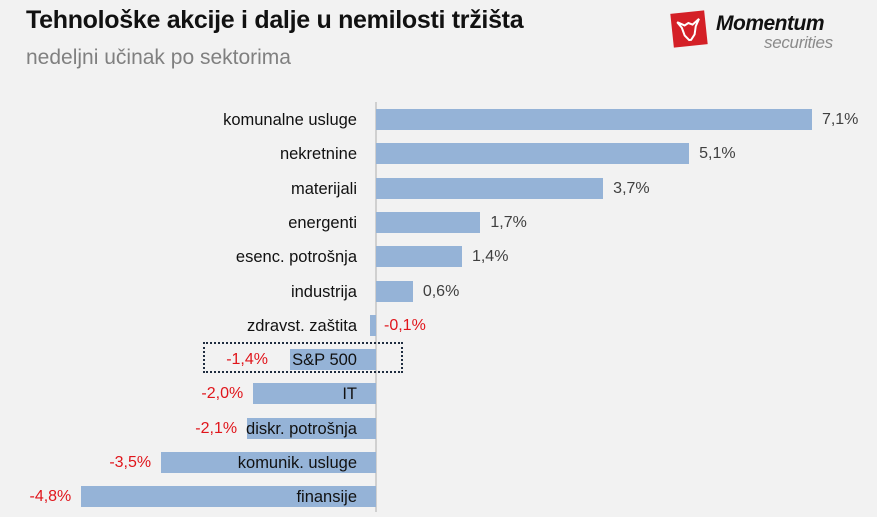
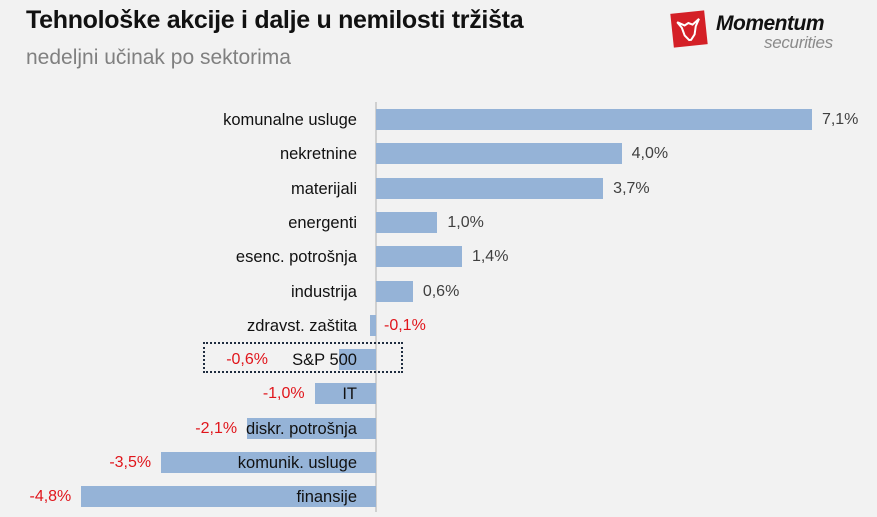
nekretnine: 5,1% -> 4,0%
energenti: 1,7% -> 1,0%
S&P 500: -1,4% -> -0,6%
IT: -2,0% -> -1,0%
